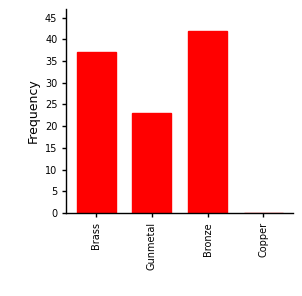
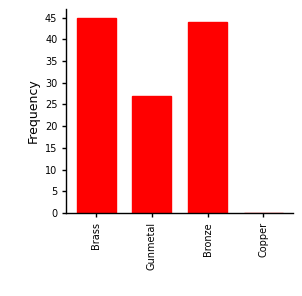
Brass: 37 -> 45
Gunmetal: 23 -> 27
Bronze: 42 -> 44
